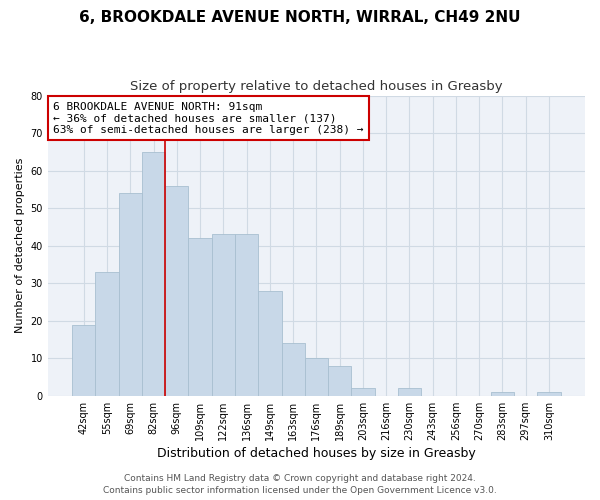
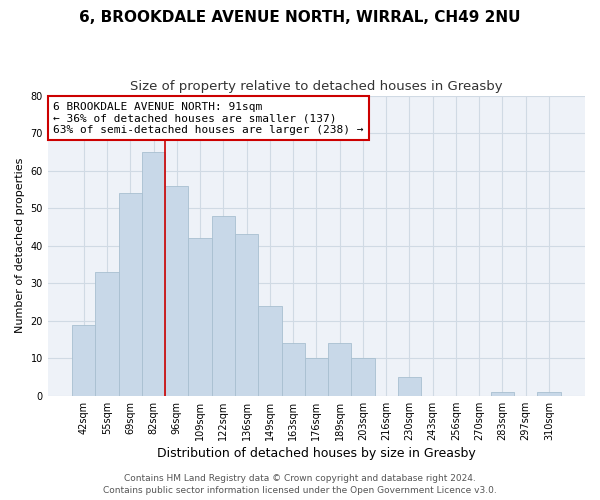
122sqm: 43 -> 48
149sqm: 28 -> 24
189sqm: 8 -> 14
203sqm: 2 -> 10
230sqm: 2 -> 5
